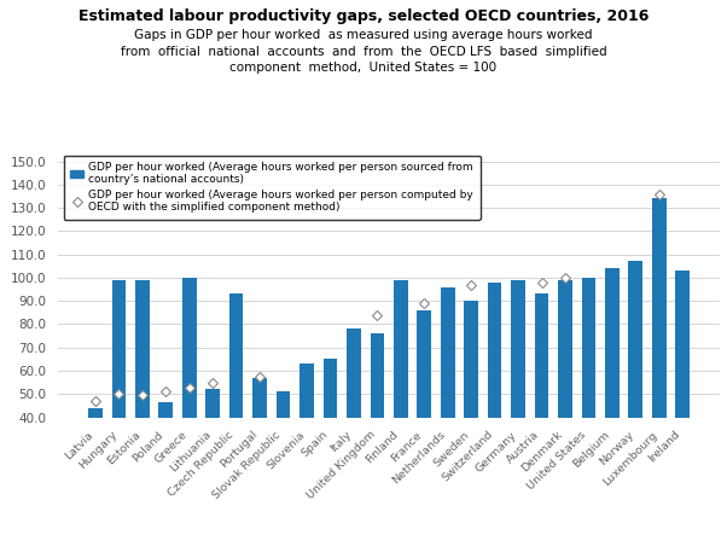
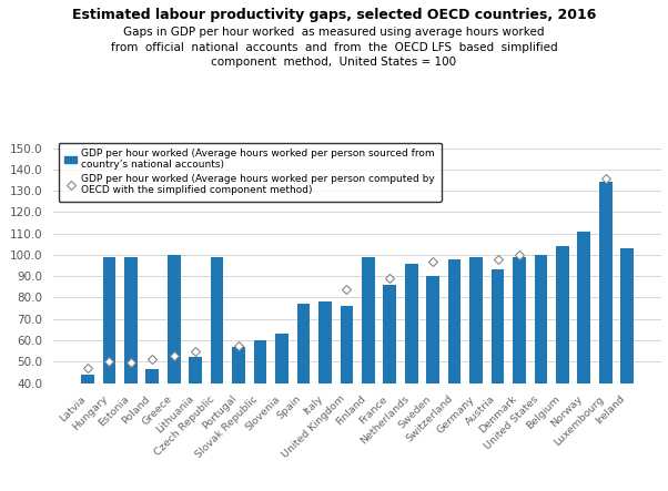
Czech Republic: 93 -> 99
Slovak Republic: 51 -> 60
Spain: 65 -> 77
Norway: 107 -> 111
